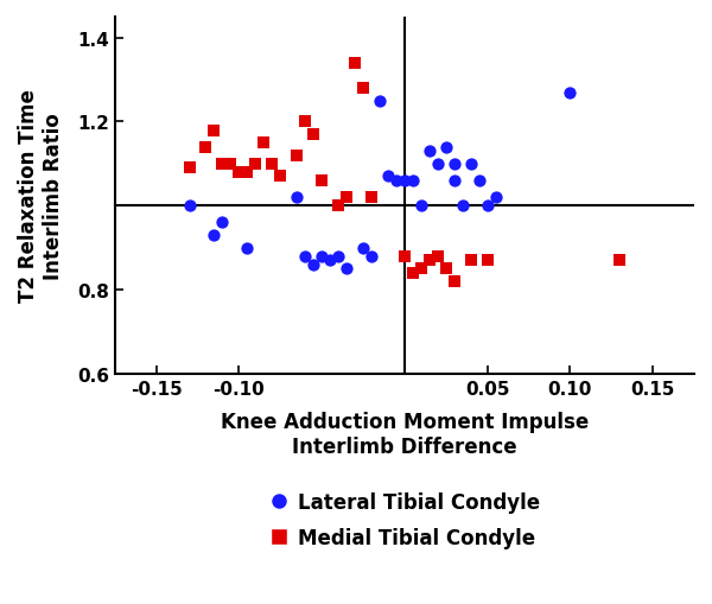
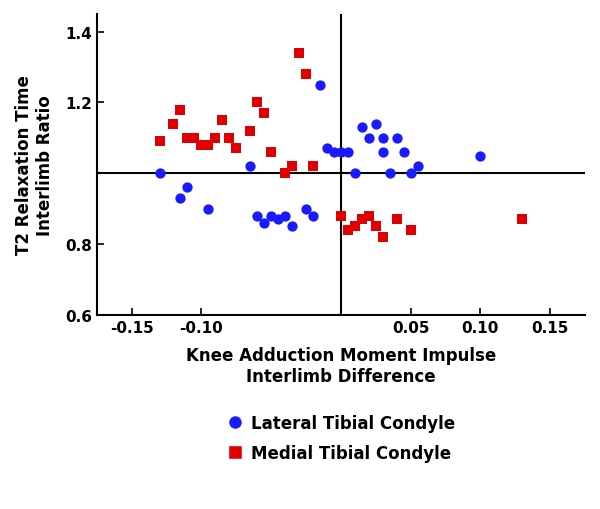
Medial Tibial Condyle/0.05: 0.87 -> 0.84
Lateral Tibial Condyle/0.10: 1.27 -> 1.05
